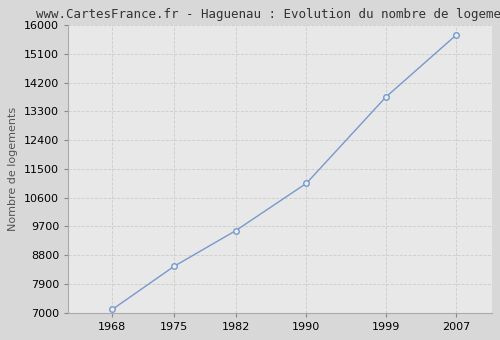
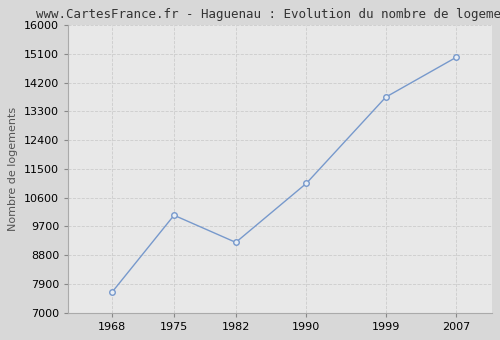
1968: 7100 -> 7650
1975: 8450 -> 10050
1982: 9570 -> 9200
2007: 15700 -> 15000
